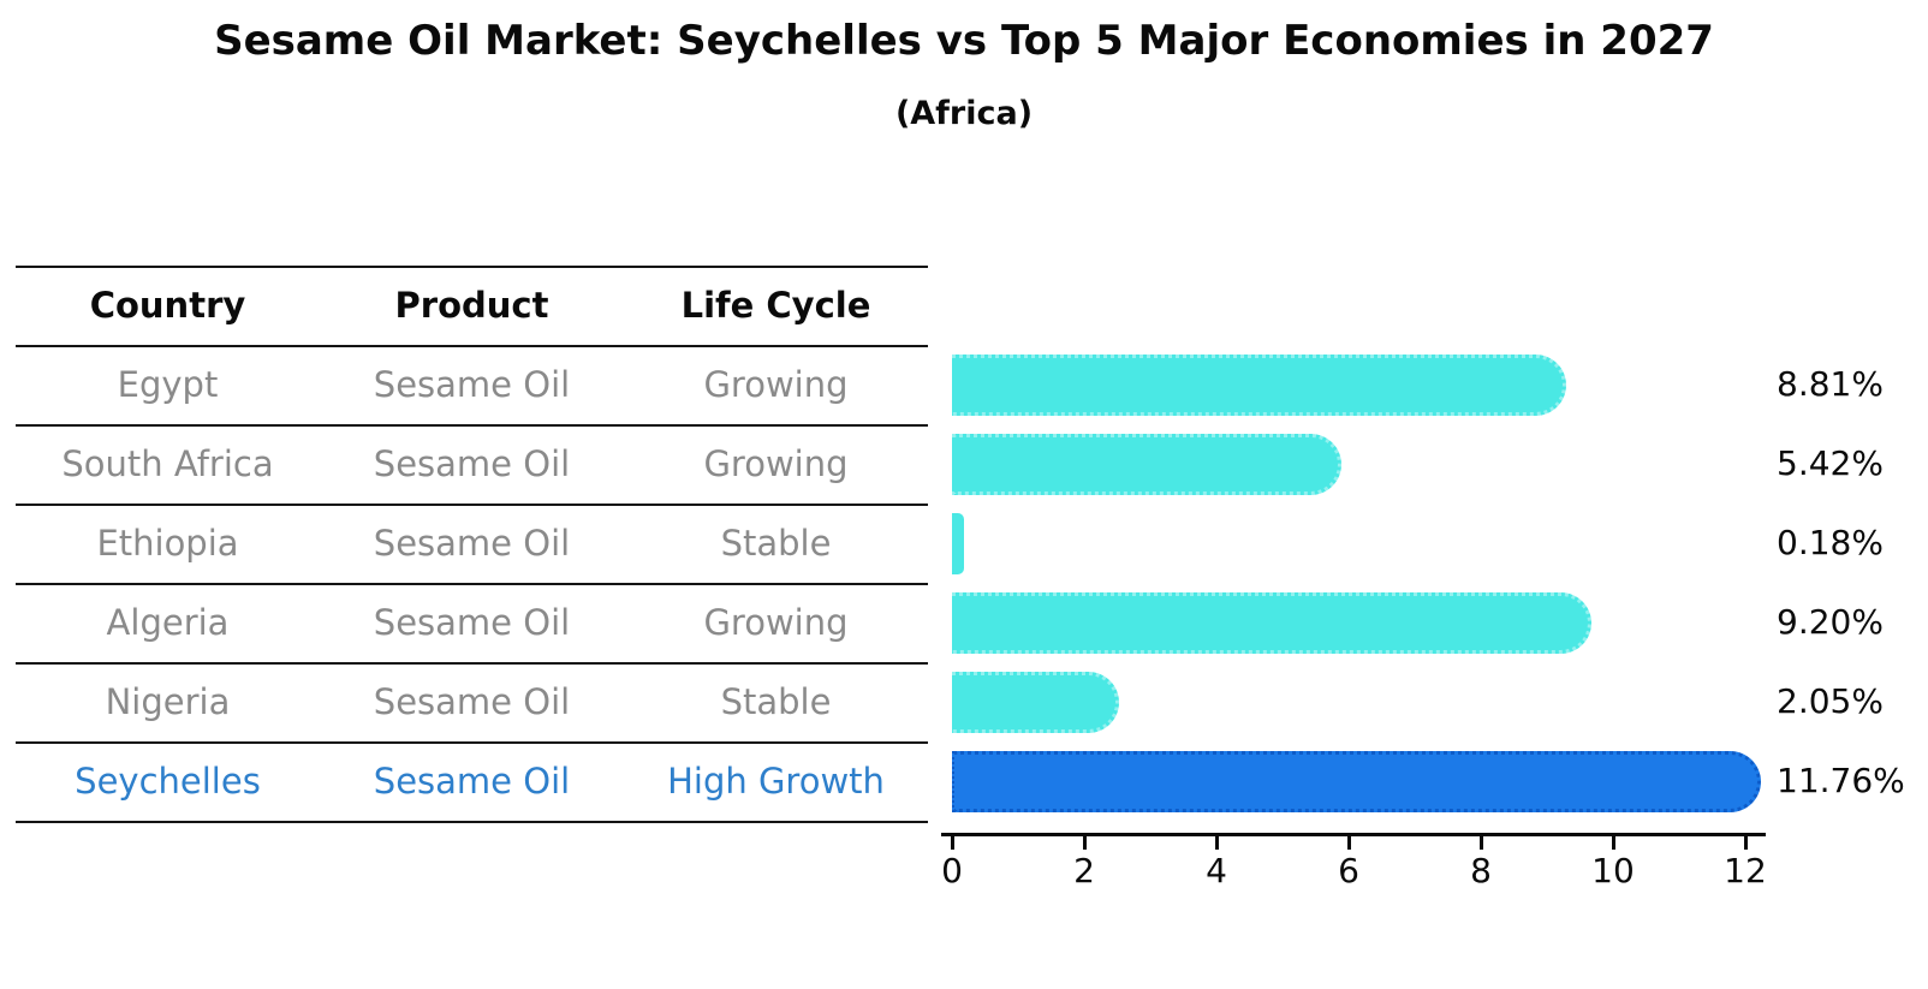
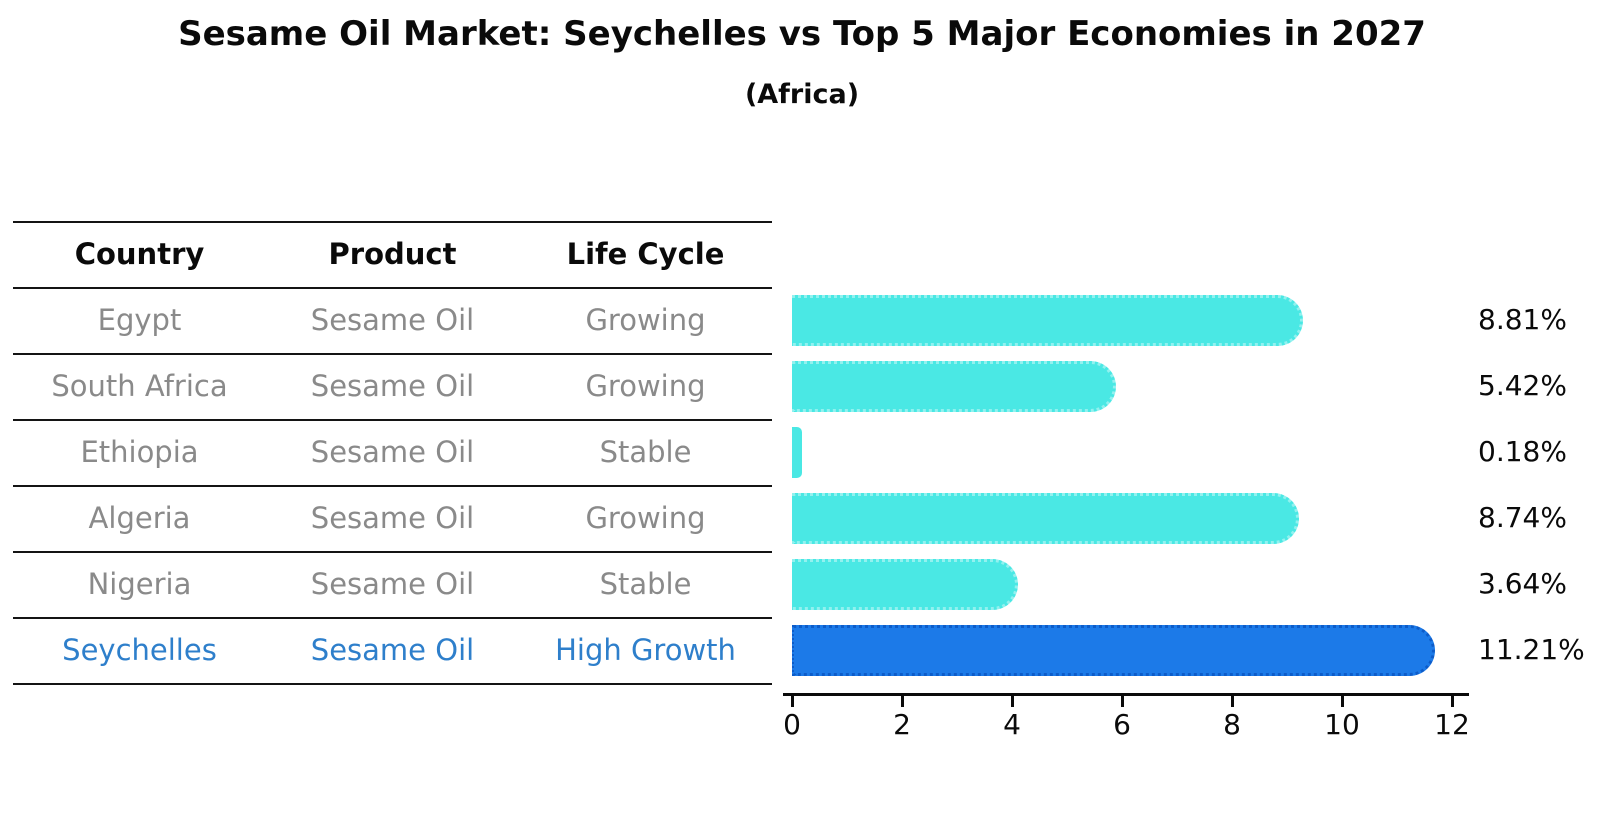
Algeria: 9.20% -> 8.74%
Nigeria: 2.05% -> 3.64%
Seychelles: 11.76% -> 11.21%
